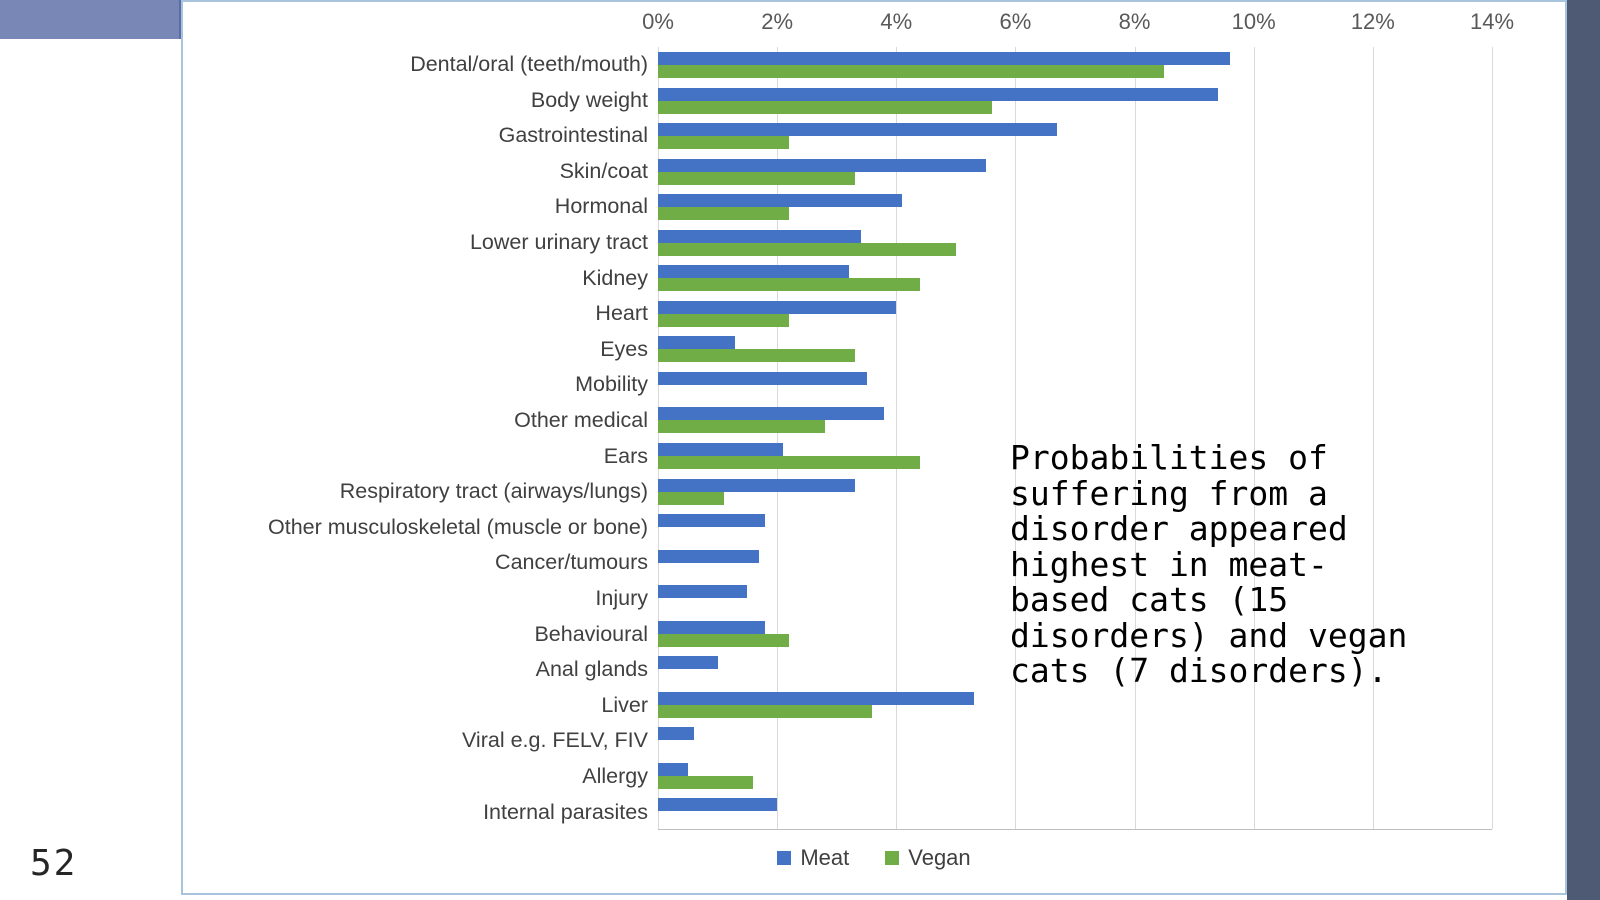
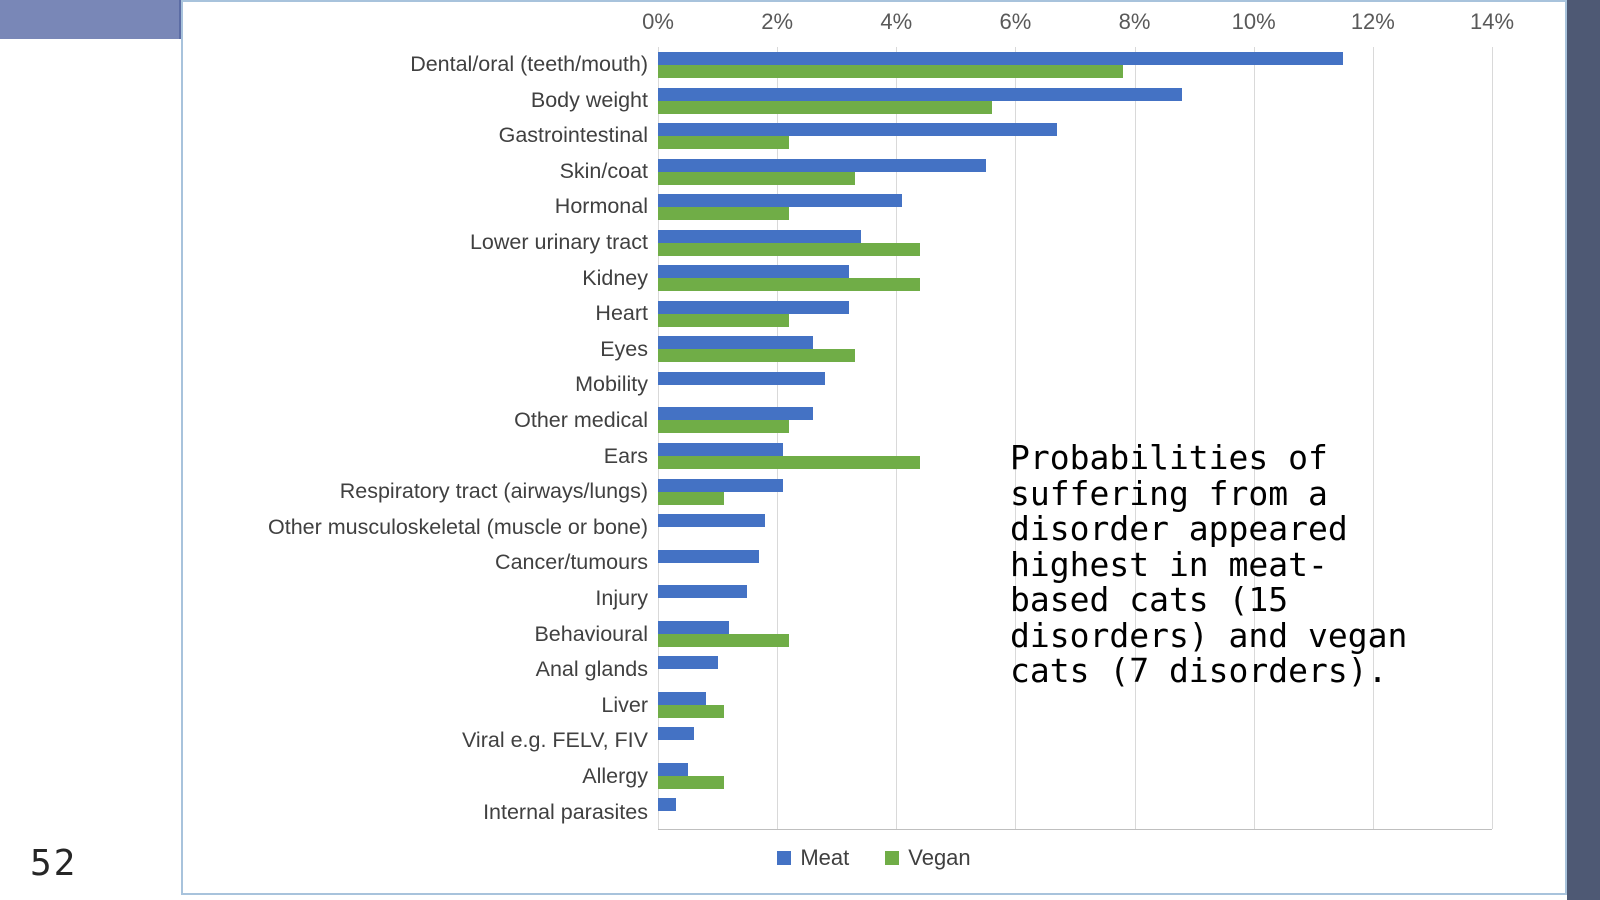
Meat/Dental/oral (teeth/mouth): 9.6% -> 11.5%
Vegan/Dental/oral (teeth/mouth): 8.5% -> 7.8%
Meat/Body weight: 9.4% -> 8.8%
Vegan/Lower urinary tract: 5.0% -> 4.4%
Meat/Heart: 4.0% -> 3.2%
Meat/Eyes: 1.3% -> 2.6%
Meat/Mobility: 3.5% -> 2.8%
Meat/Other medical: 3.8% -> 2.6%
Vegan/Other medical: 2.8% -> 2.2%
Meat/Respiratory tract (airways/lungs): 3.3% -> 2.1%
Meat/Behavioural: 1.8% -> 1.2%
Meat/Liver: 5.3% -> 0.8%
Vegan/Liver: 3.6% -> 1.1%
Vegan/Allergy: 1.6% -> 1.1%
Meat/Internal parasites: 2.0% -> 0.3%
